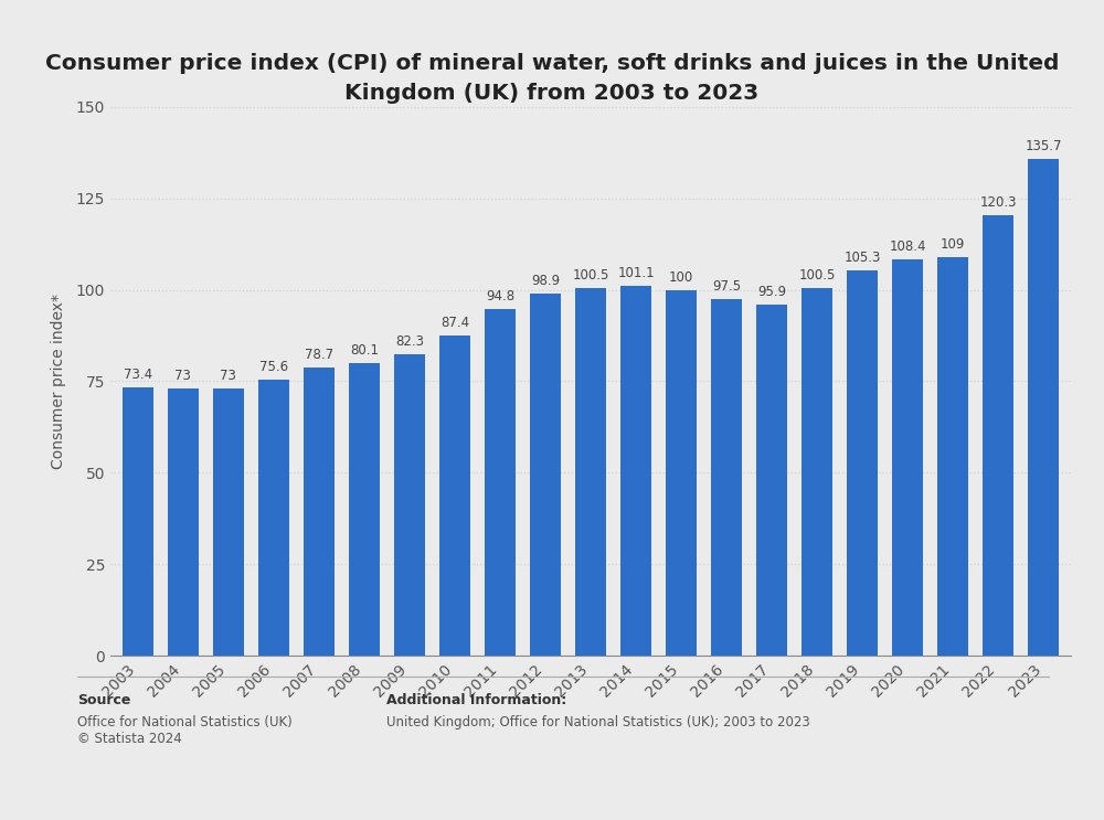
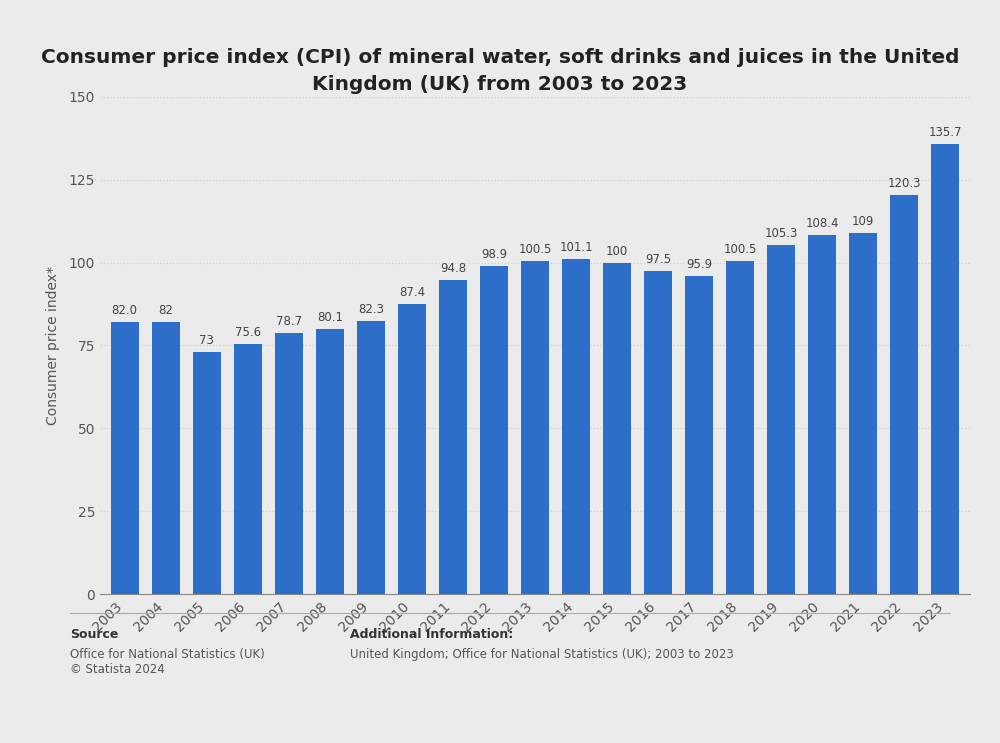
2003: 73 -> 82
2004: 73 -> 82
